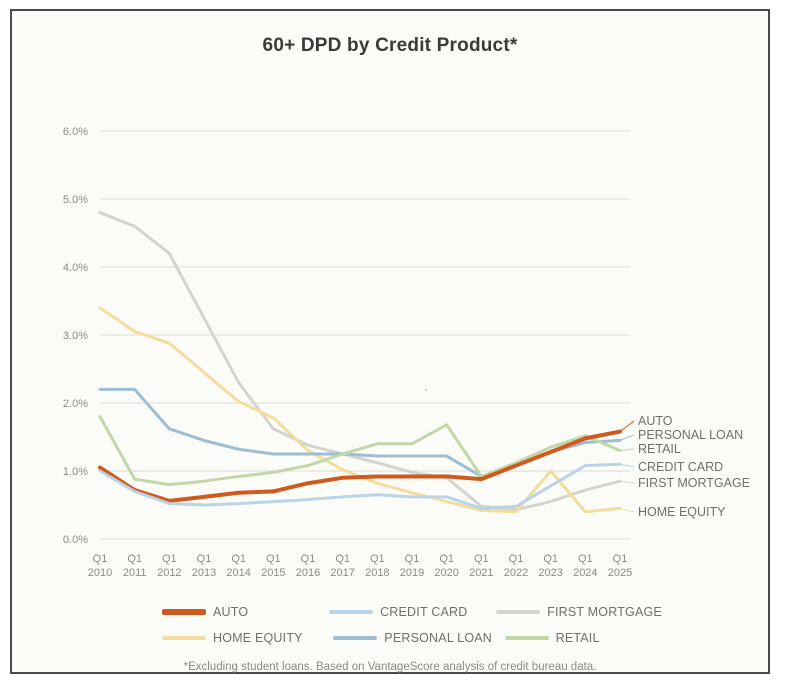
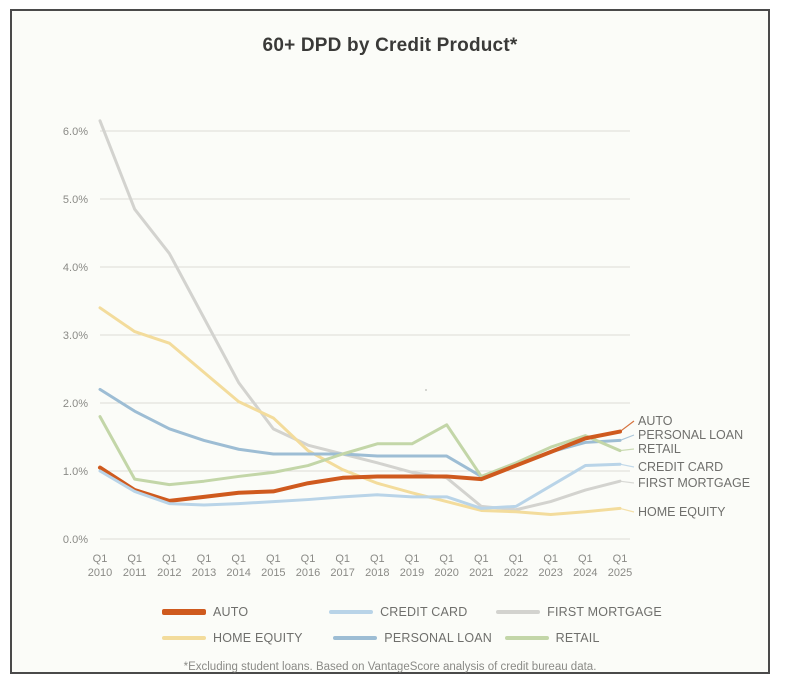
FIRST MORTGAGE/Q1 2010: 4.8% -> 6.2%
FIRST MORTGAGE/Q1 2011: 4.6% -> 4.8%
PERSONAL LOAN/Q1 2011: 2.2% -> 1.9%
HOME EQUITY/Q1 2023: 1.0% -> 0.4%
